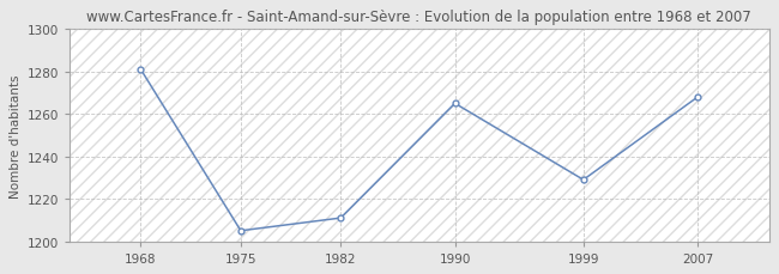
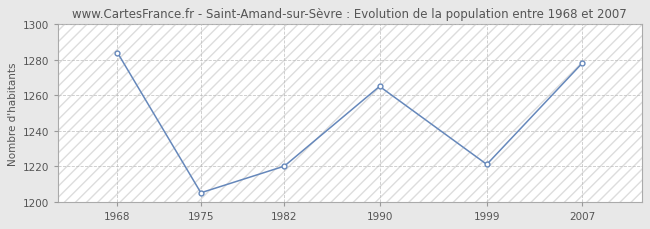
1968: 1281 -> 1284
1982: 1211 -> 1220
1999: 1229 -> 1221
2007: 1268 -> 1278
